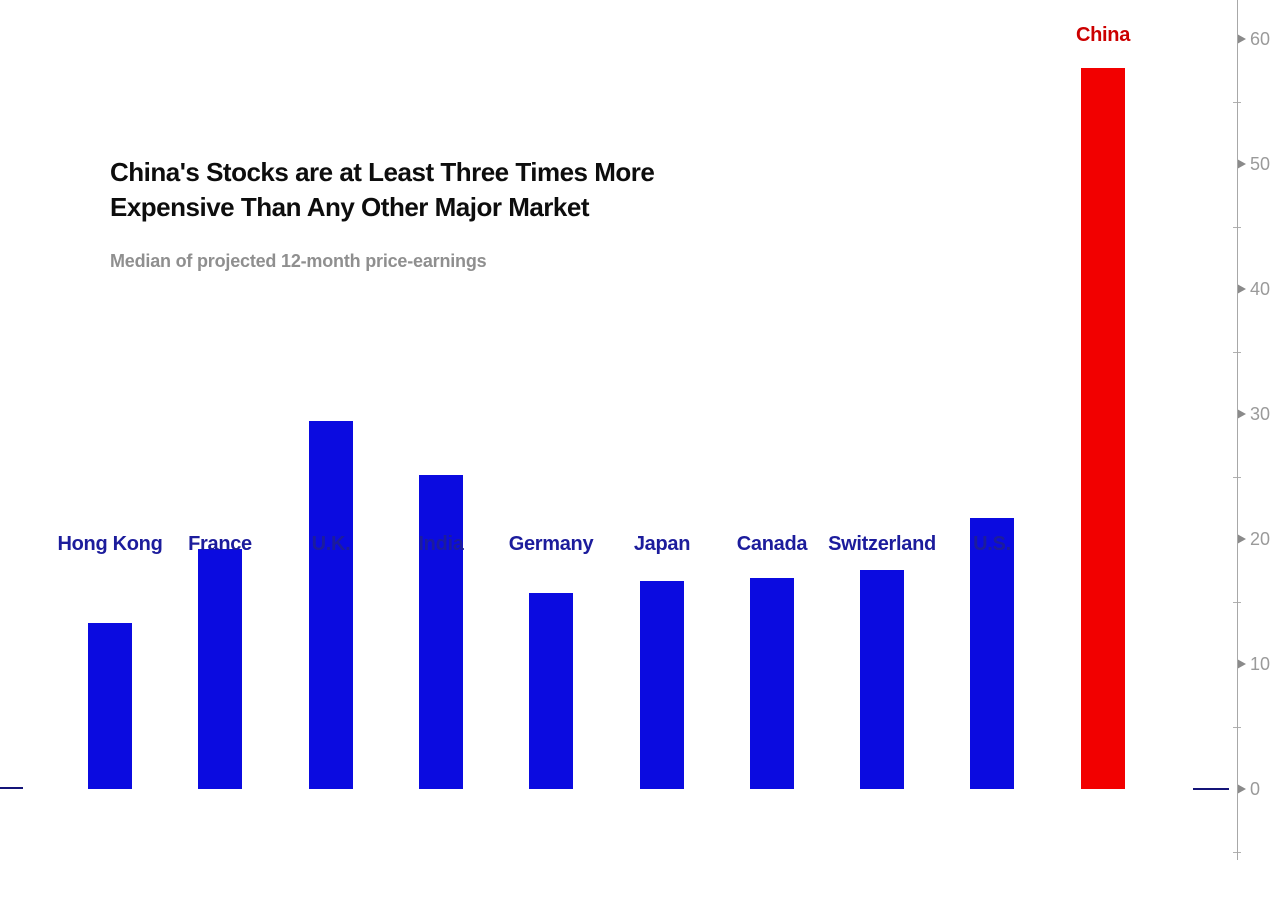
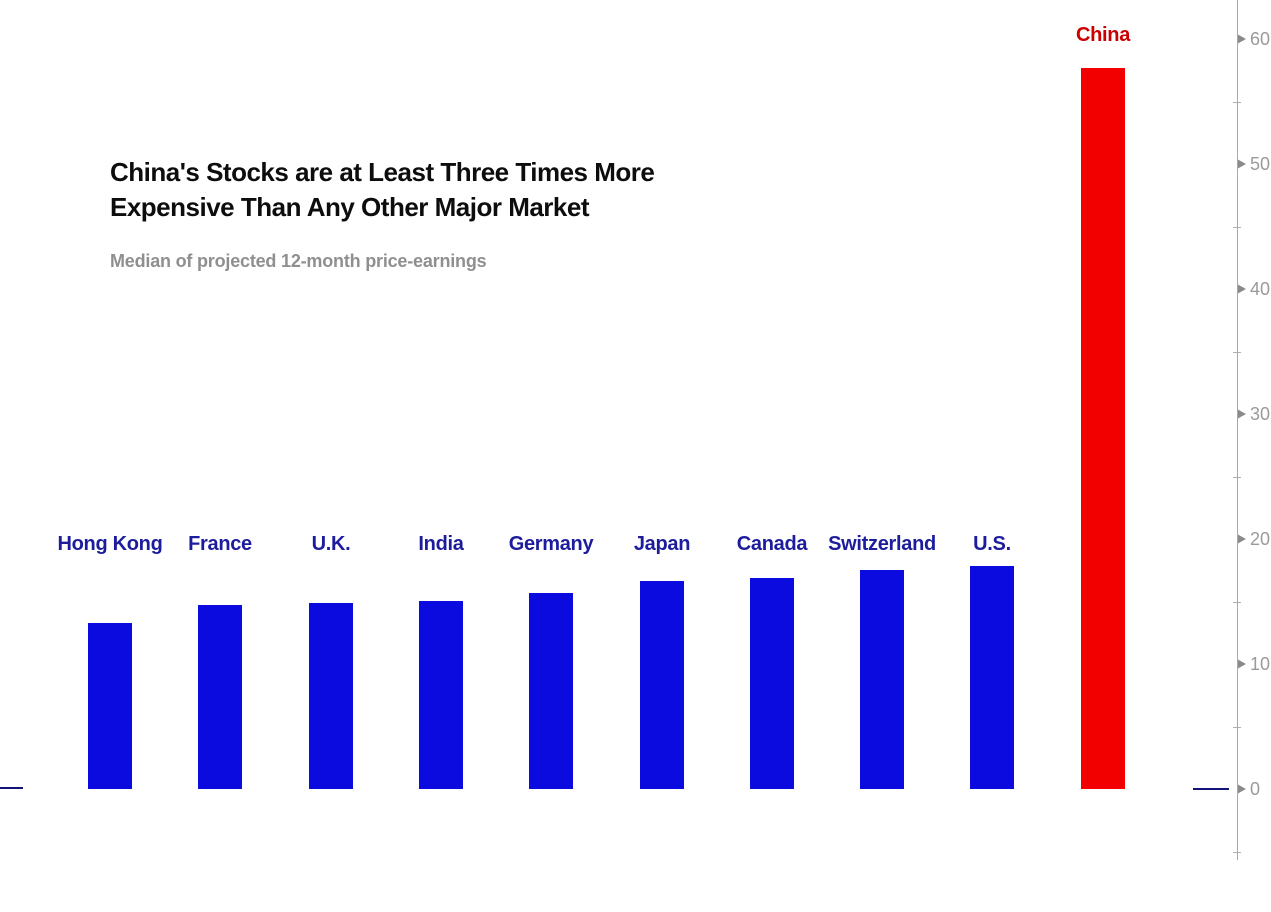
France: 19.2 -> 14.7
U.K.: 29.4 -> 14.9
India: 25.1 -> 15.0
U.S.: 21.7 -> 17.8
